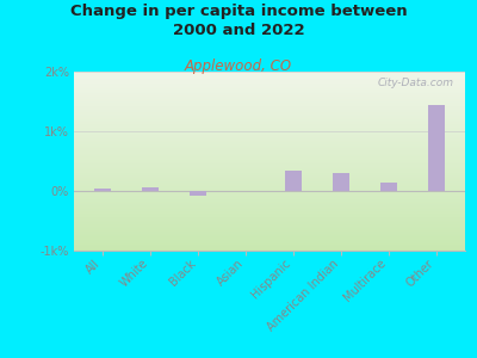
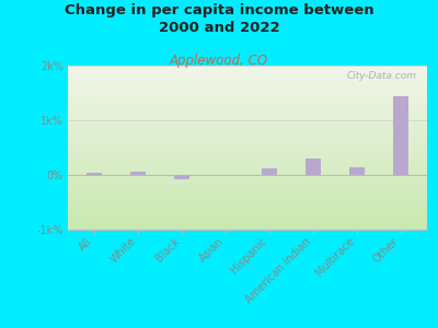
Hispanic: 0.35k% -> 0.12k%
